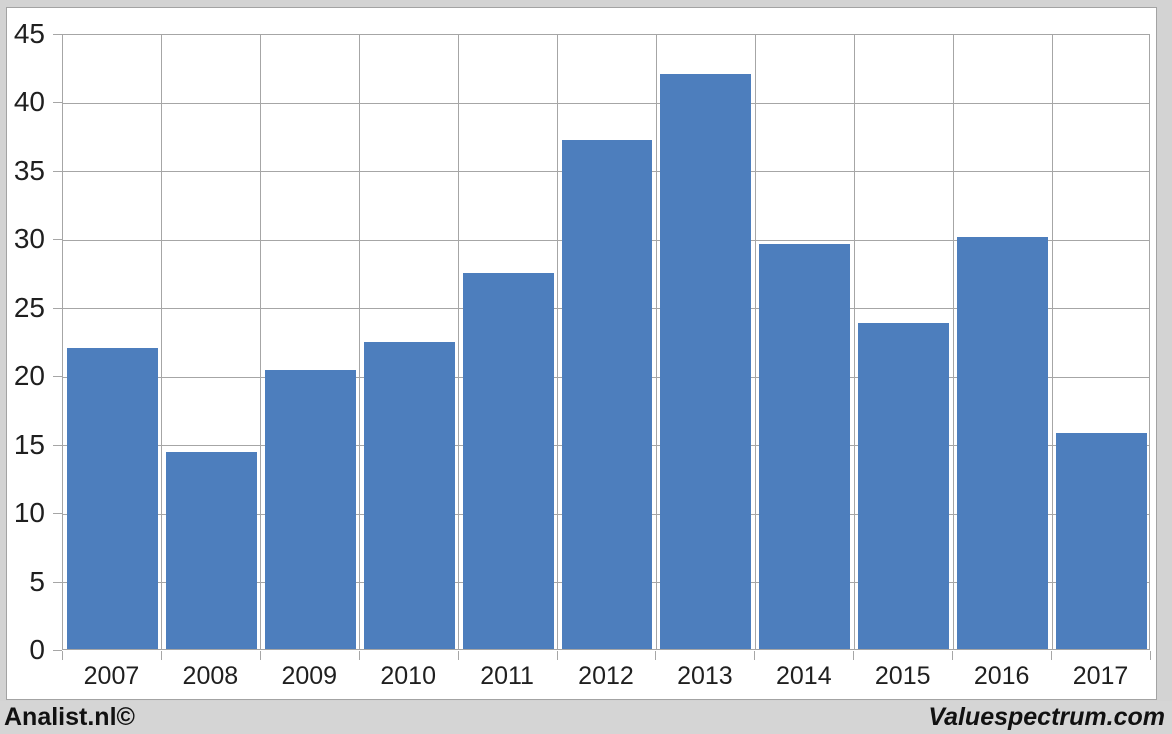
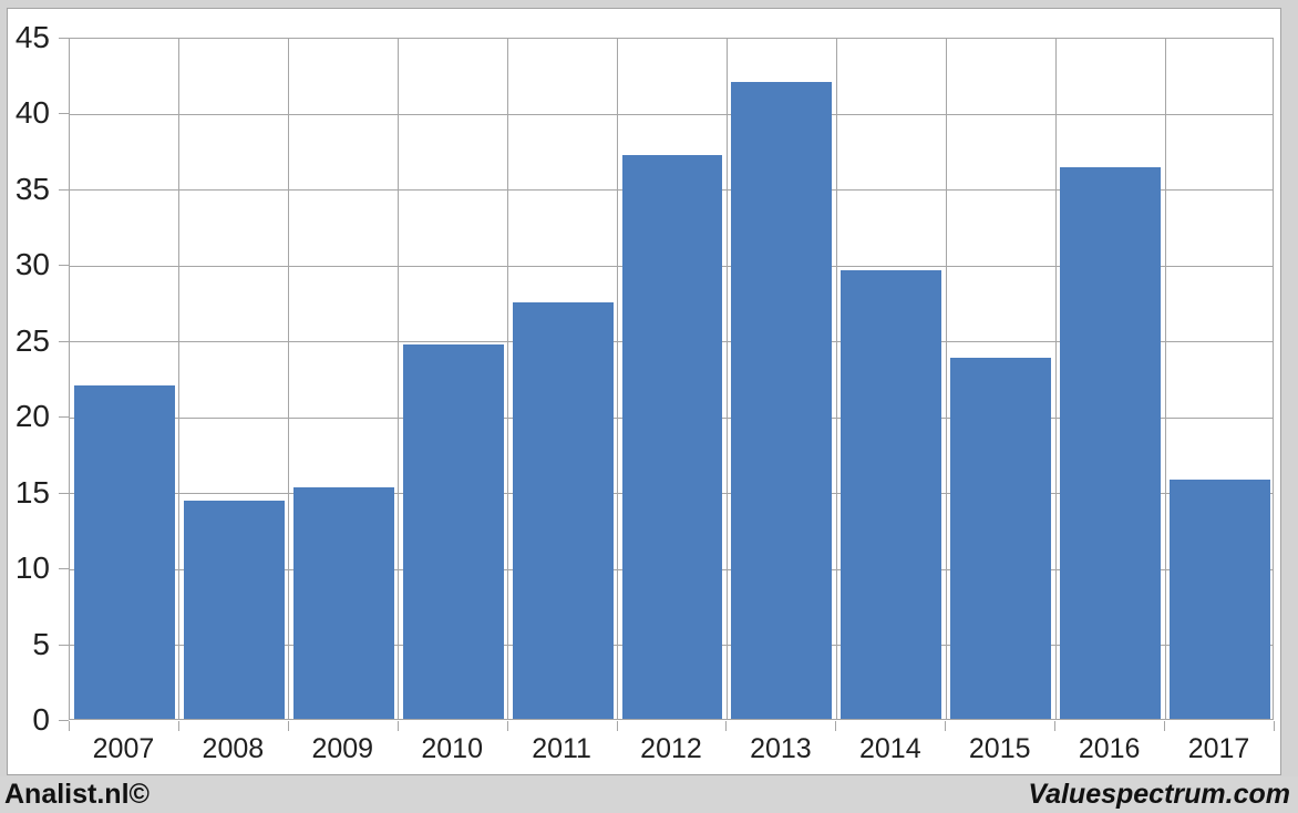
2009: 20.4 -> 15.3
2010: 22.4 -> 24.7
2016: 30.1 -> 36.4
